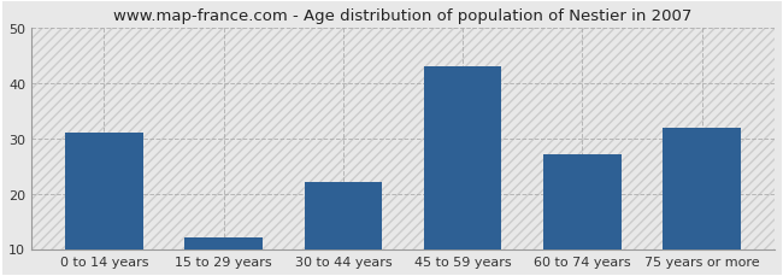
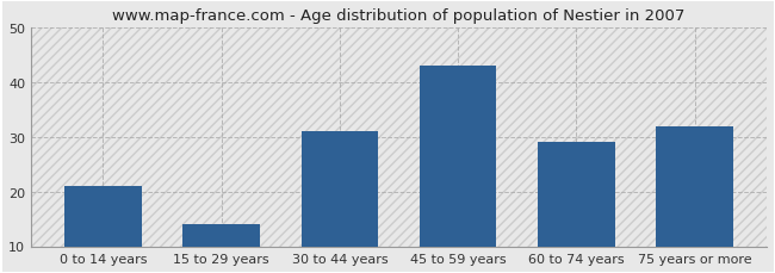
0 to 14 years: 31 -> 21
15 to 29 years: 12 -> 14
30 to 44 years: 22 -> 31
60 to 74 years: 27 -> 29
